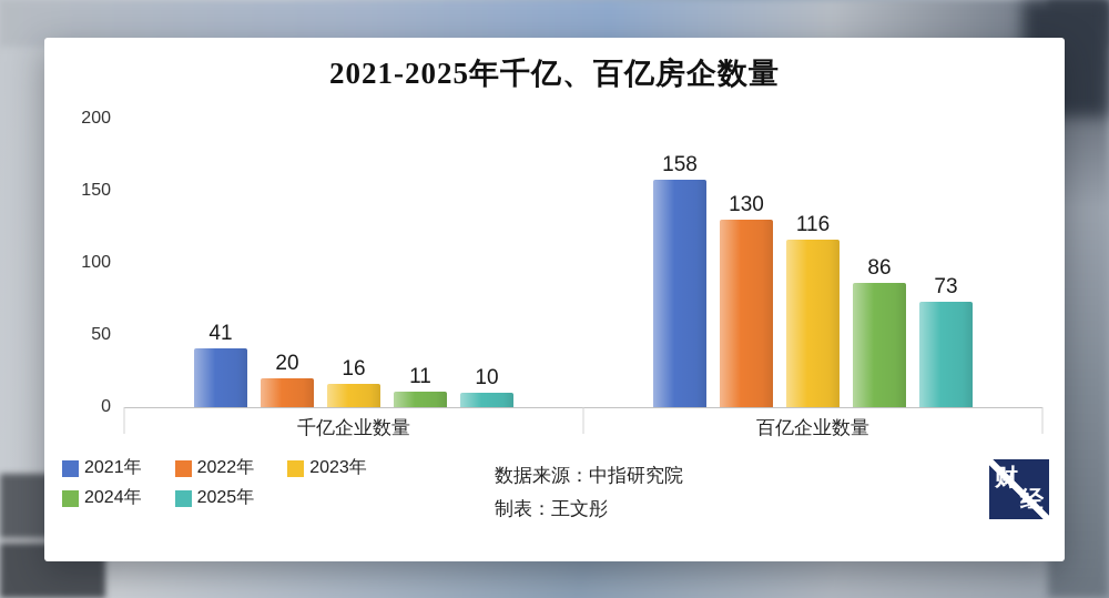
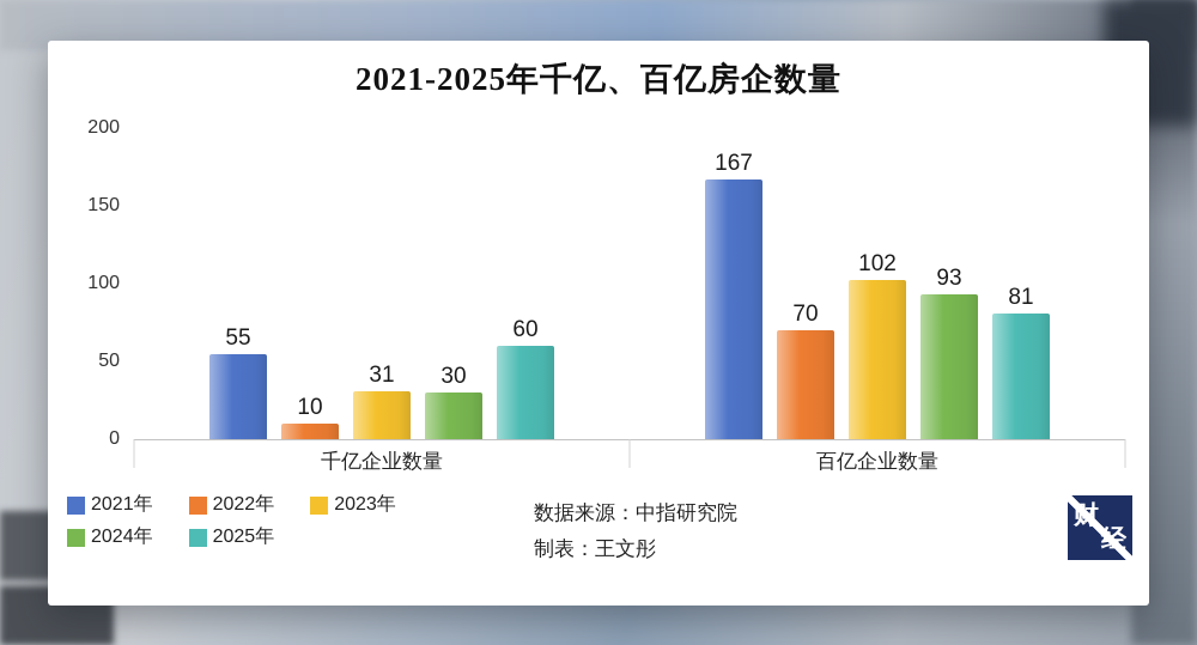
2021年/千亿企业数量: 41 -> 55
2022年/千亿企业数量: 20 -> 10
2023年/千亿企业数量: 16 -> 31
2024年/千亿企业数量: 11 -> 30
2025年/千亿企业数量: 10 -> 60
2021年/百亿企业数量: 158 -> 167
2022年/百亿企业数量: 130 -> 70
2023年/百亿企业数量: 116 -> 102
2024年/百亿企业数量: 86 -> 93
2025年/百亿企业数量: 73 -> 81
